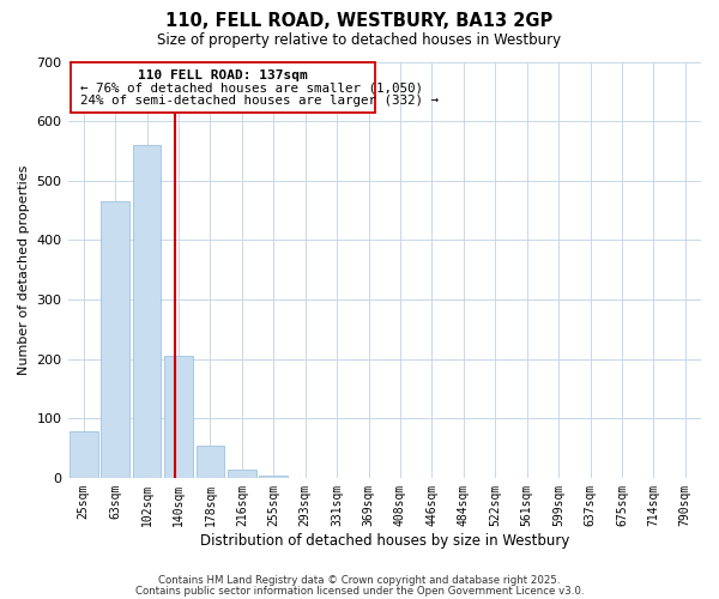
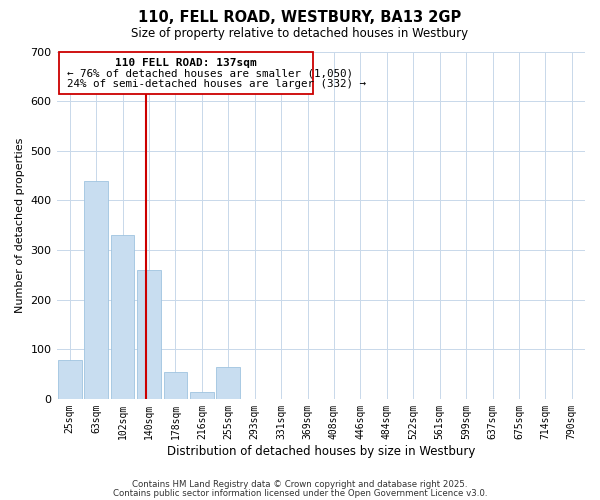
63sqm: 465 -> 440
102sqm: 560 -> 330
140sqm: 205 -> 260
255sqm: 3 -> 65
